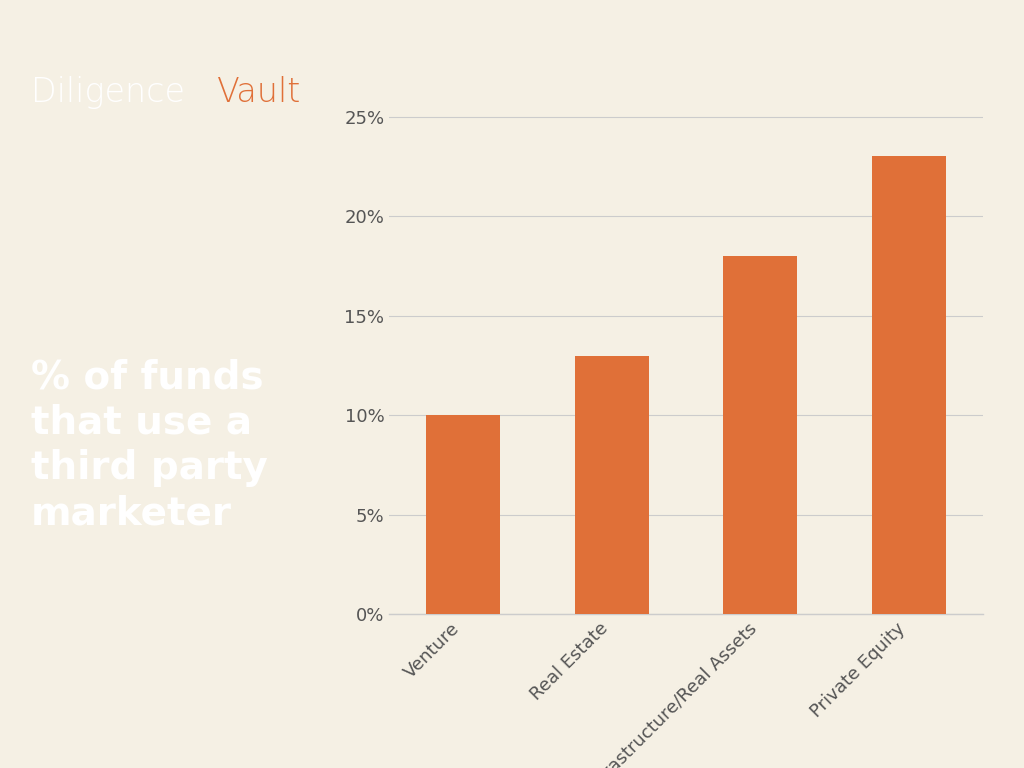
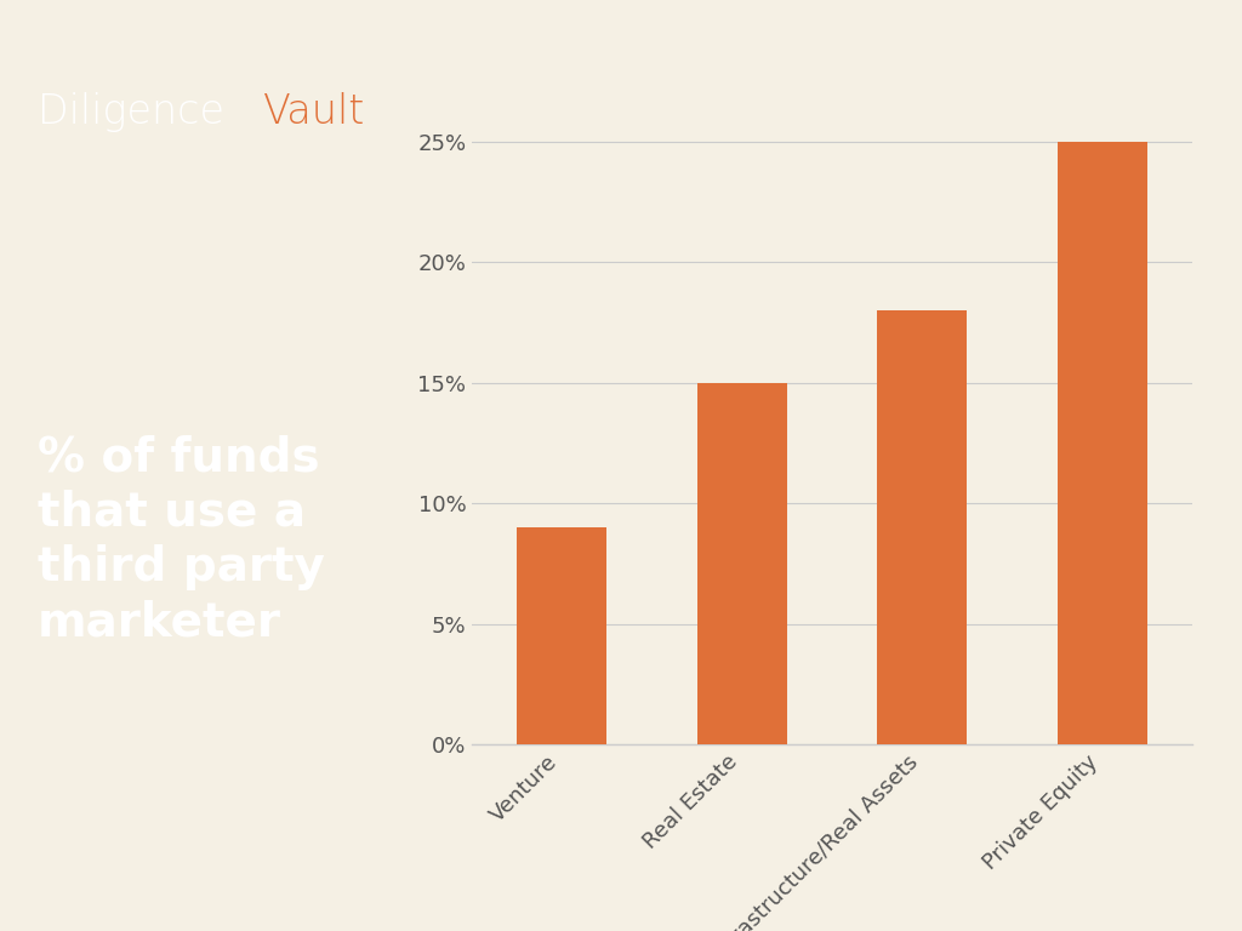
Venture: 10% -> 9%
Real Estate: 13% -> 15%
Private Equity: 23% -> 25%
